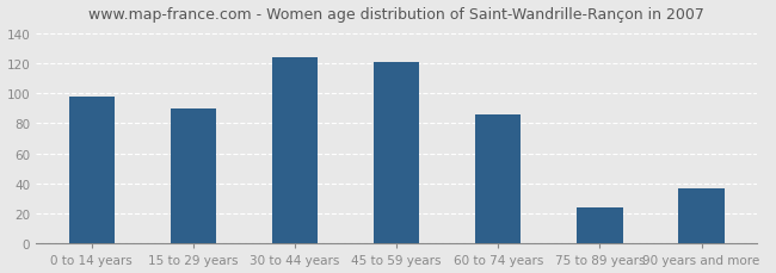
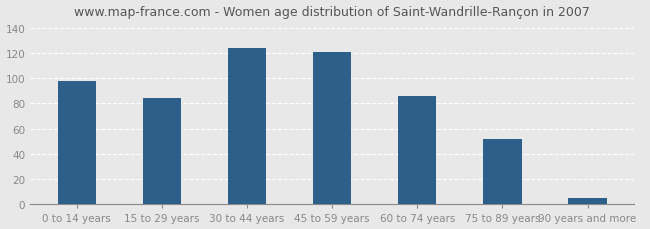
15 to 29 years: 90 -> 84
75 to 89 years: 24 -> 52
90 years and more: 37 -> 5
